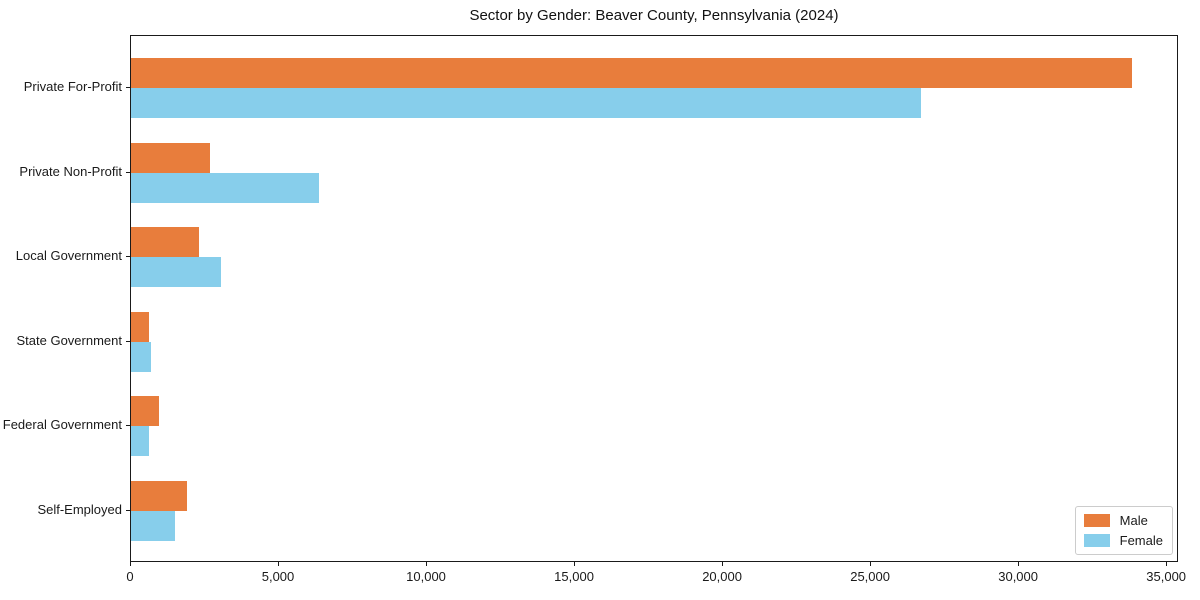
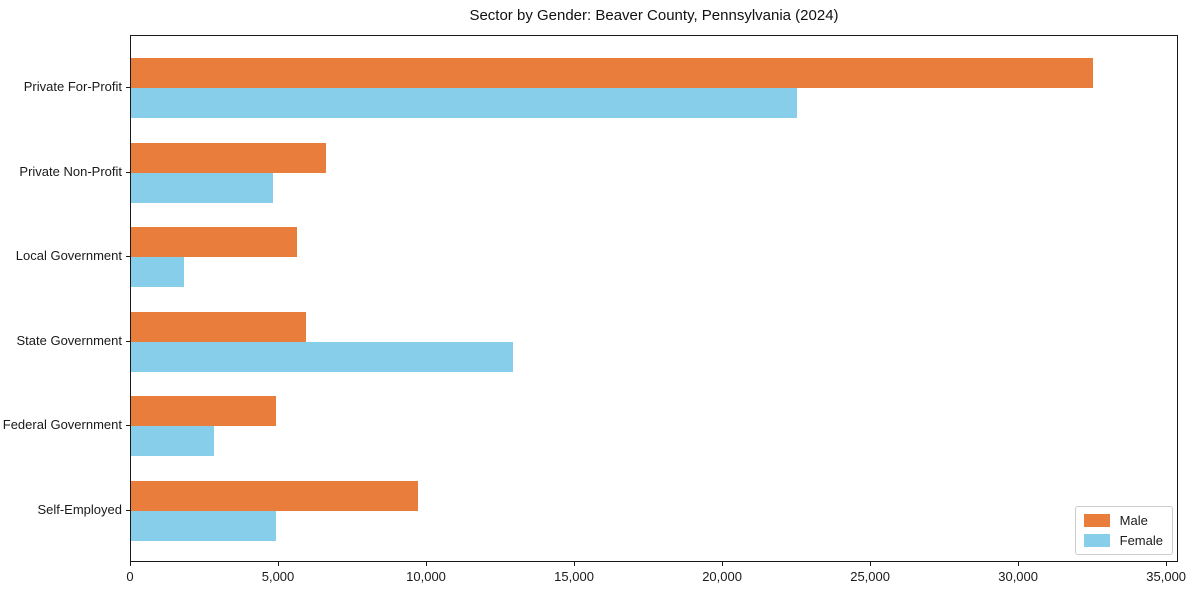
Male/Private For-Profit: 33800 -> 32500
Female/Private For-Profit: 26700 -> 22500
Male/Private Non-Profit: 2600 -> 6600
Female/Private Non-Profit: 6300 -> 4800
Male/Local Government: 2300 -> 5600
Female/Local Government: 3000 -> 1800
Male/State Government: 600 -> 5900
Female/State Government: 700 -> 12900
Male/Federal Government: 1000 -> 4900
Female/Federal Government: 600 -> 2800
Male/Self-Employed: 1900 -> 9700
Female/Self-Employed: 1500 -> 4900
